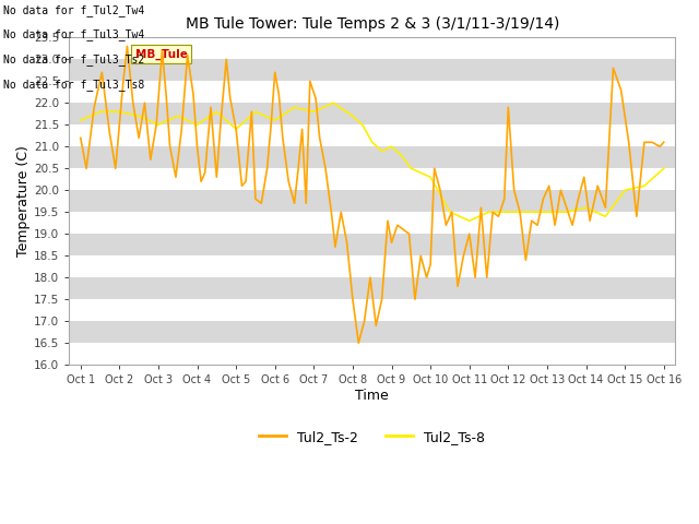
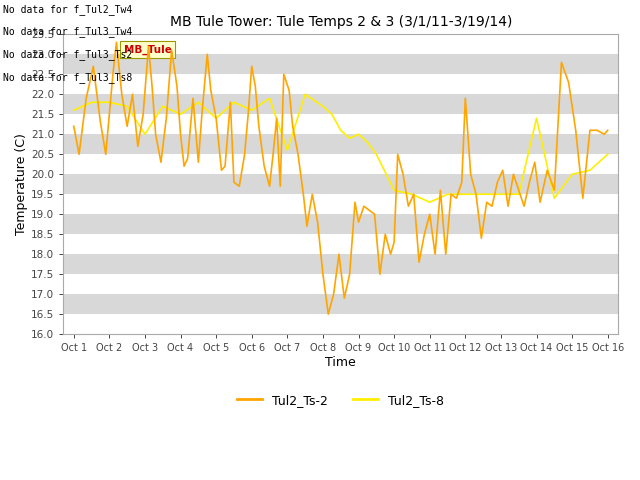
Tul2_Ts-8/Oct 3: 21.5 -> 21.0
Tul2_Ts-8/Oct 7: 21.8 -> 20.6
Tul2_Ts-8/Oct 10: 20.3 -> 19.6
Tul2_Ts-8/Oct 14: 19.6 -> 21.4
